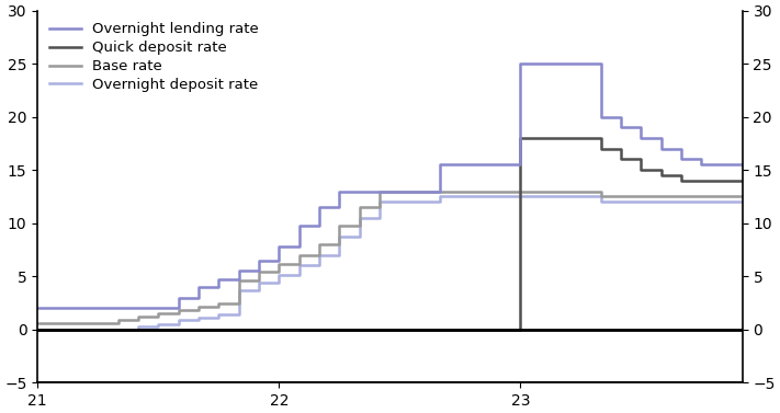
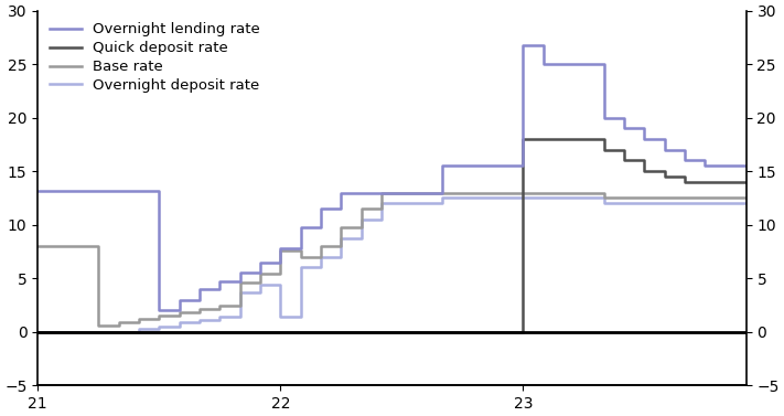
Overnight lending rate/21: 2.0 -> 13.2
Base rate/21: 0.6 -> 8.0
Base rate/22: 6.2 -> 7.6
Overnight deposit rate/22: 5.2 -> 1.4
Overnight lending rate/23: 25.0 -> 26.8
